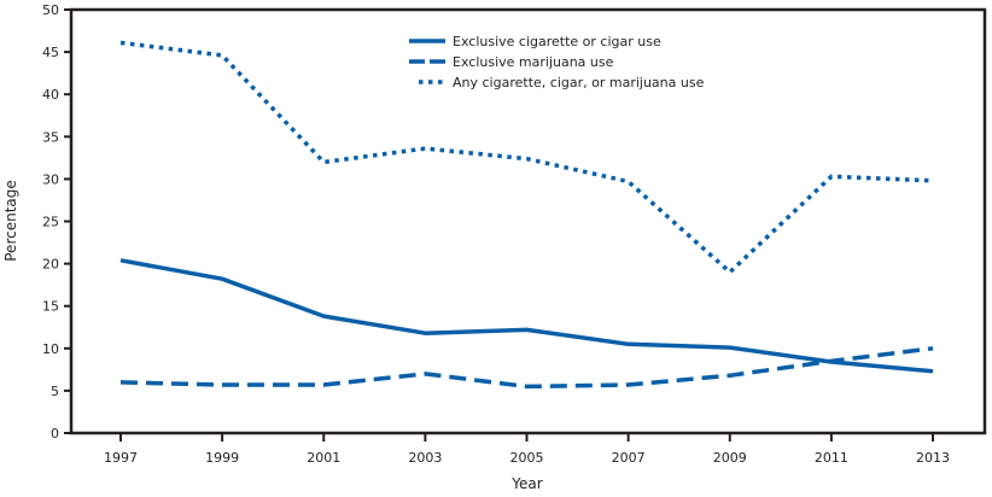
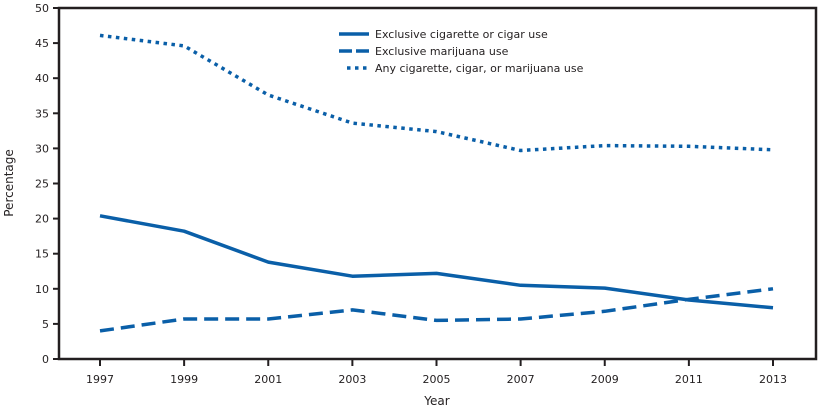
Exclusive marijuana use/1997: 6 -> 4
Any cigarette, cigar, or marijuana use/2001: 32 -> 38
Any cigarette, cigar, or marijuana use/2009: 19 -> 30
